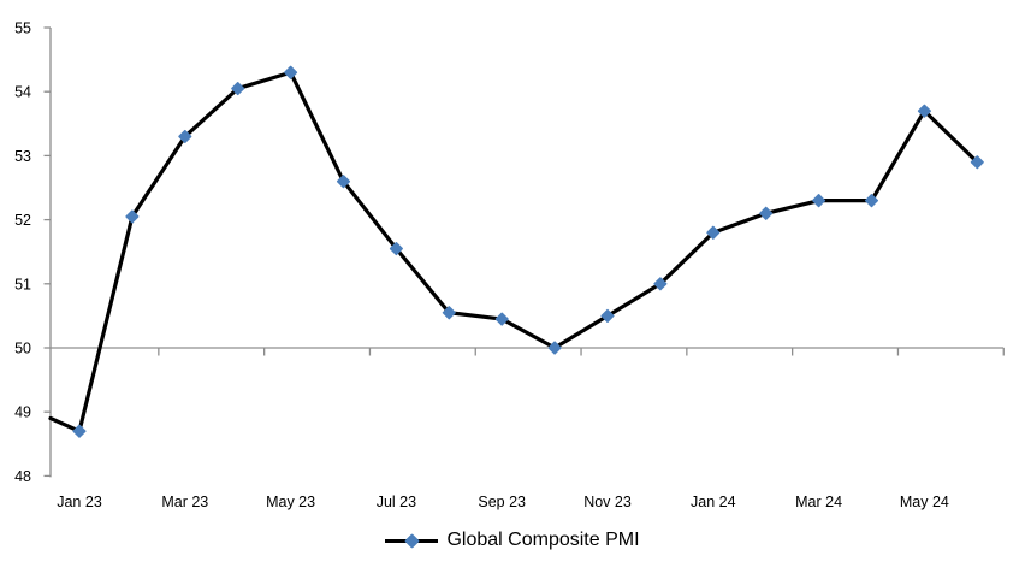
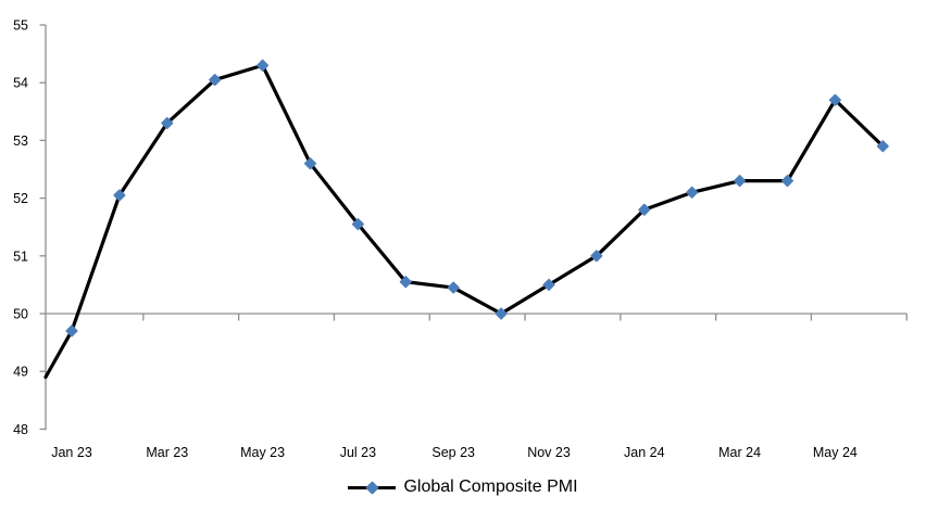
Jan 23: 48.7 -> 49.7
